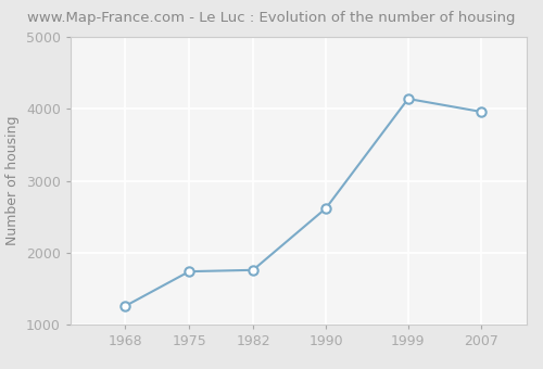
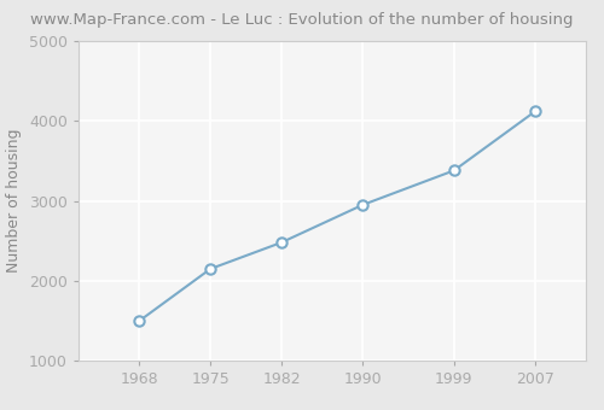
1968: 1260 -> 1500
1975: 1740 -> 2150
1982: 1760 -> 2480
1990: 2620 -> 2950
1999: 4140 -> 3380
2007: 3960 -> 4120
